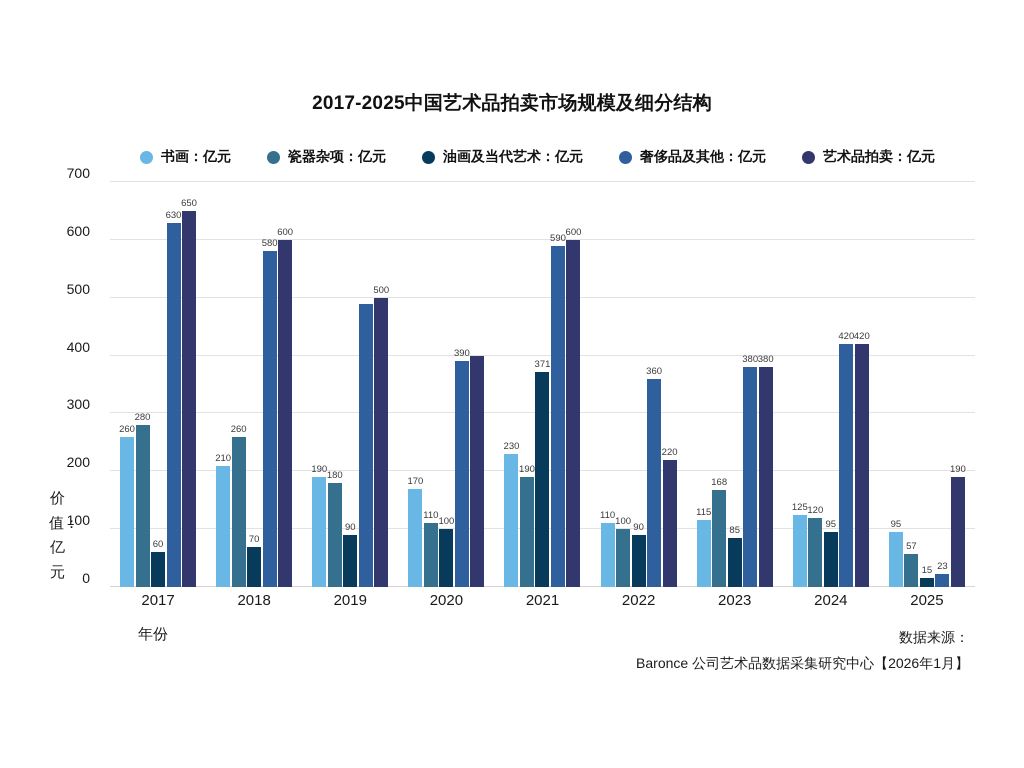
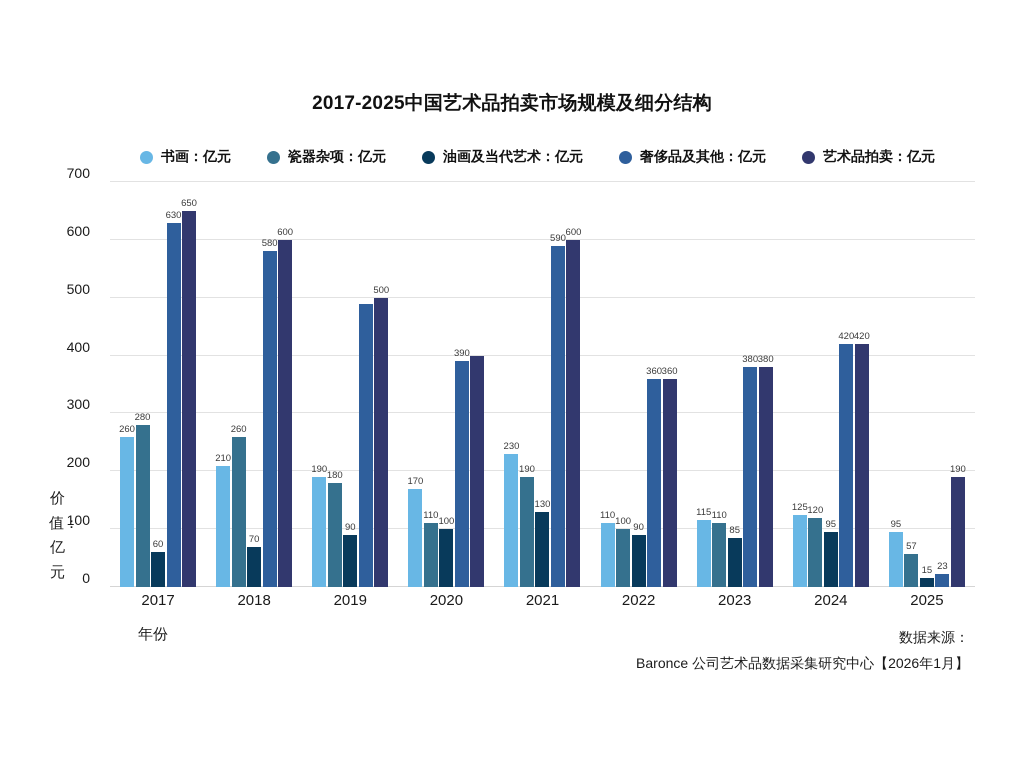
油画及当代艺术：亿元/2021: 371 -> 130
艺术品拍卖：亿元/2022: 220 -> 360
瓷器杂项：亿元/2023: 168 -> 110
